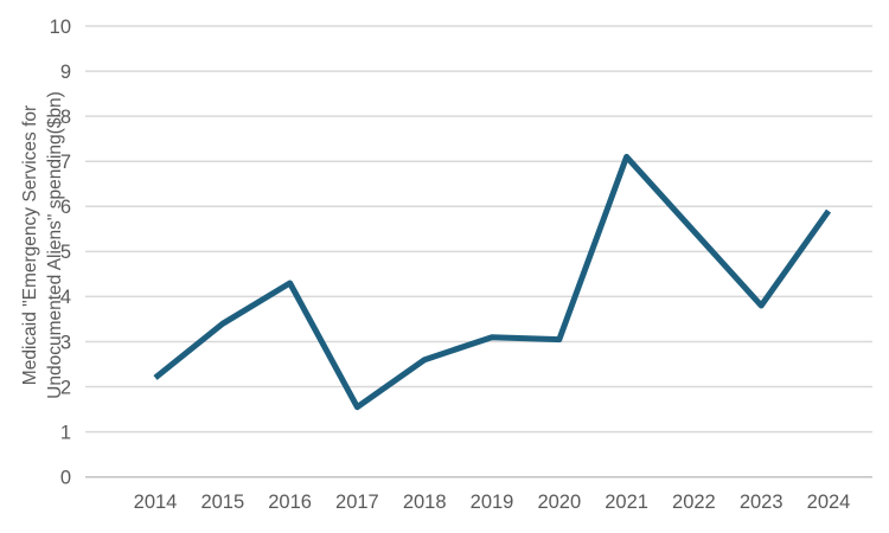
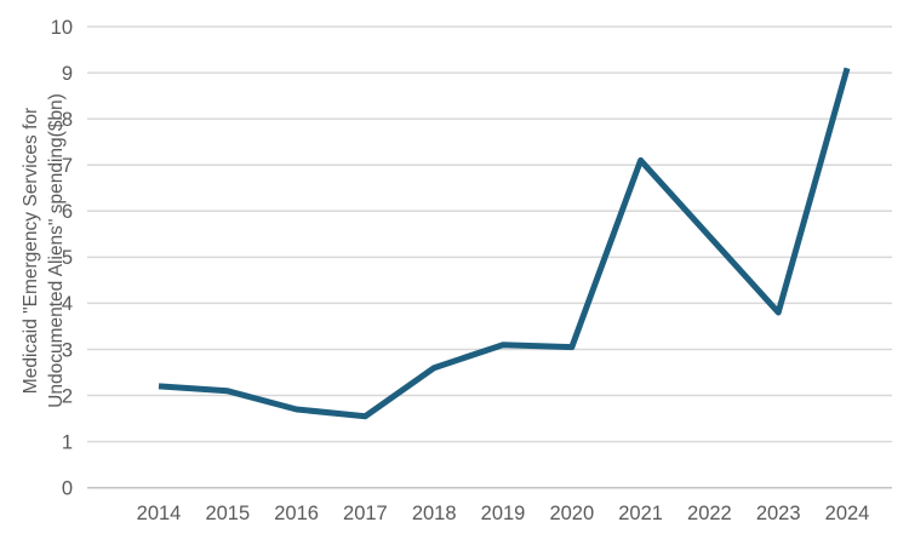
2015: 3.4 -> 2.1
2016: 4.3 -> 1.7
2024: 5.9 -> 9.1
